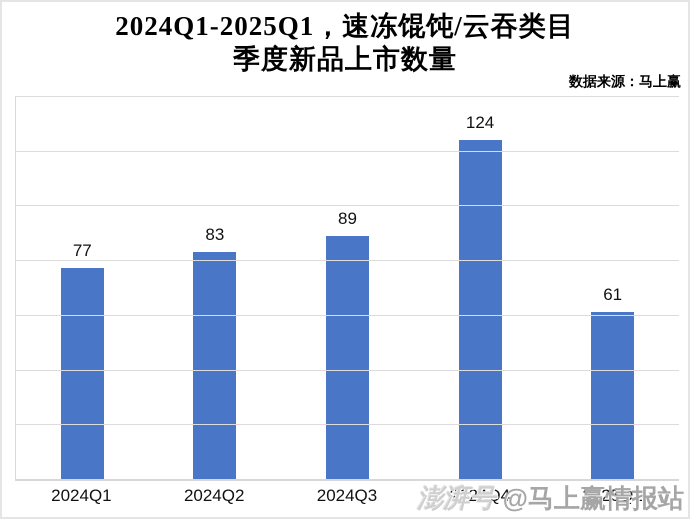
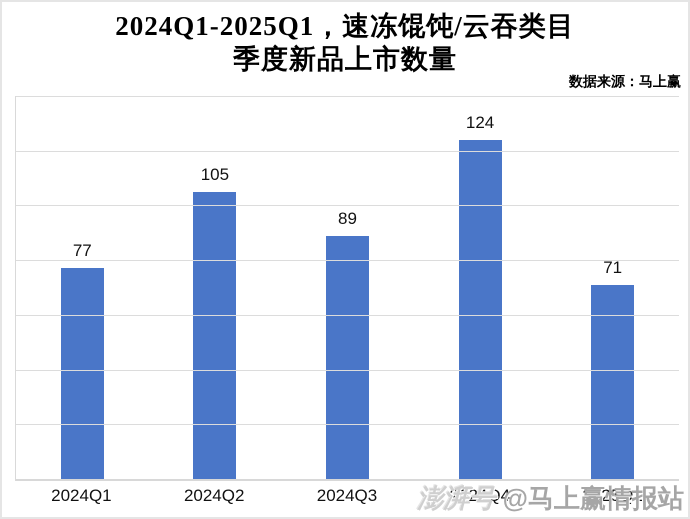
2024Q2: 83 -> 105
2025Q1: 61 -> 71
